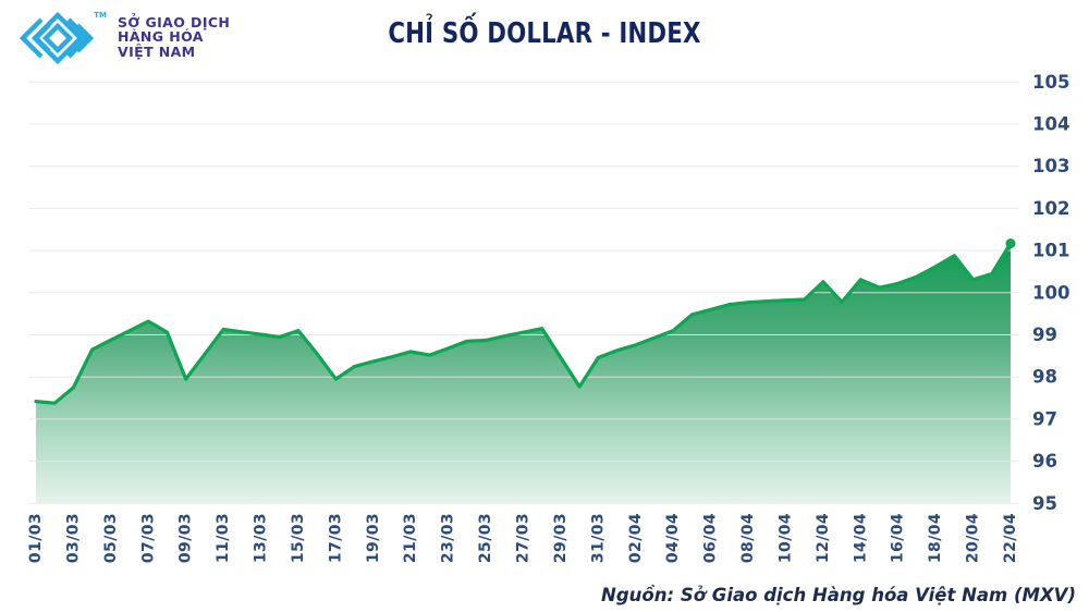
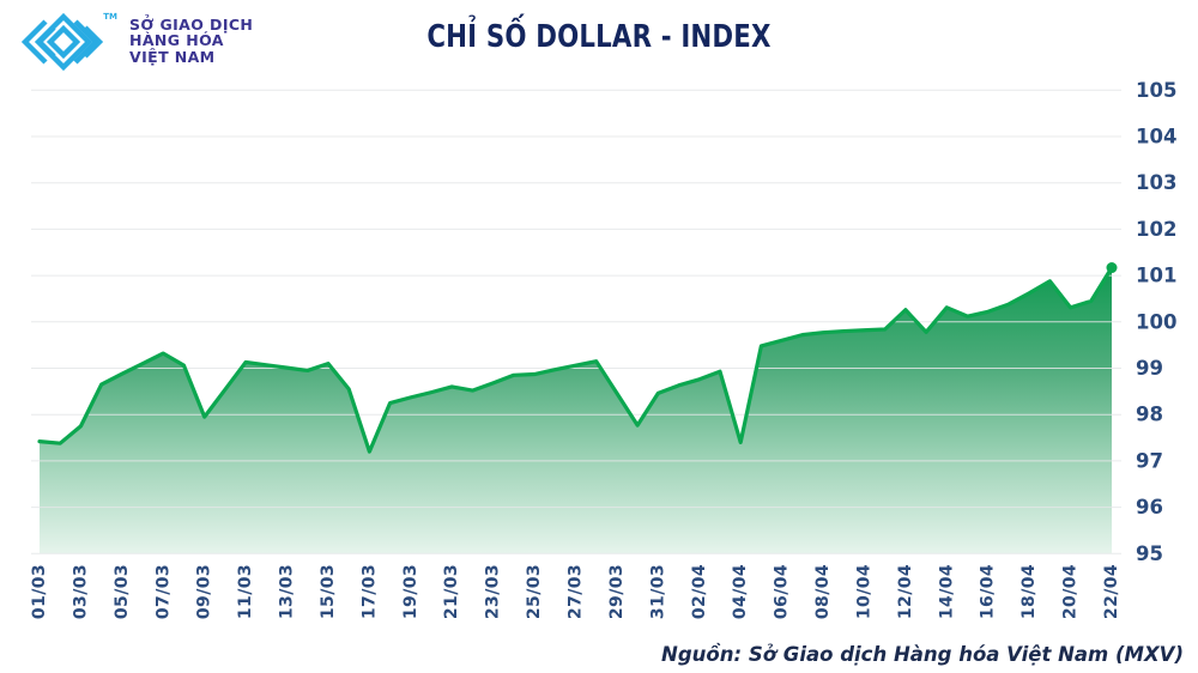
17/03: 98.0 -> 97.2
04/04: 99.1 -> 97.4
